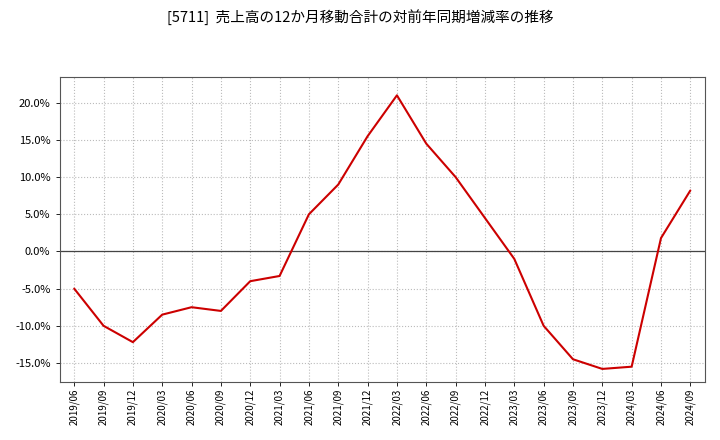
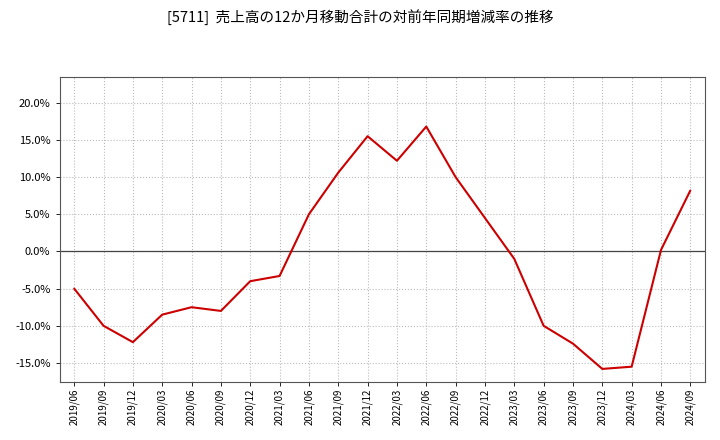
2021/09: 9.0% -> 10.6%
2022/03: 21.0% -> 12.2%
2022/06: 14.5% -> 16.8%
2023/09: -14.5% -> -12.4%
2024/06: 1.8% -> 0.2%
